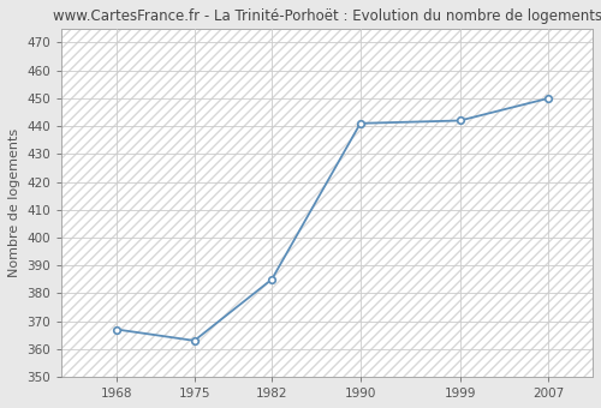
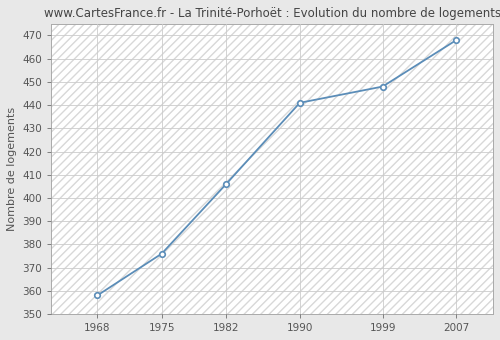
1968: 367 -> 358
1975: 363 -> 376
1982: 385 -> 406
1999: 442 -> 448
2007: 450 -> 468
